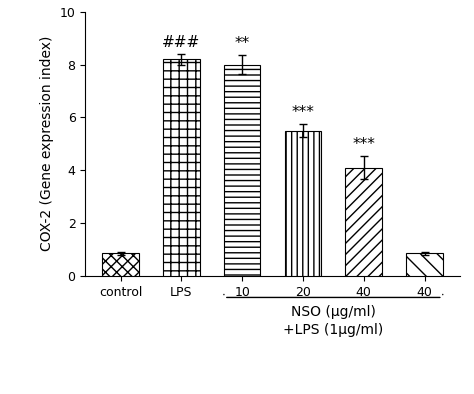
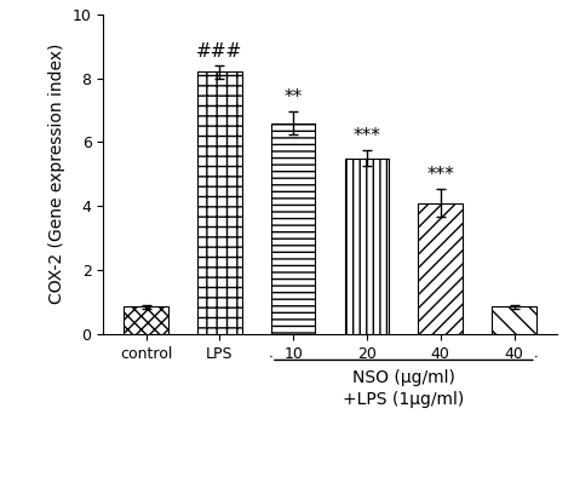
10: 8.00 -> 6.60
